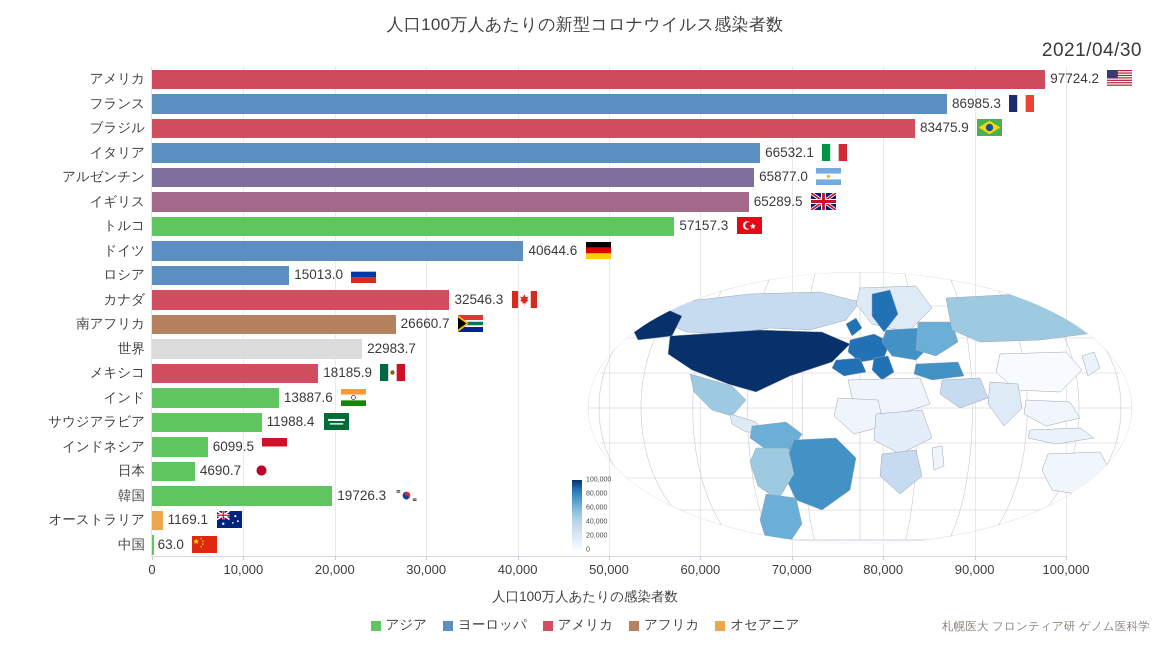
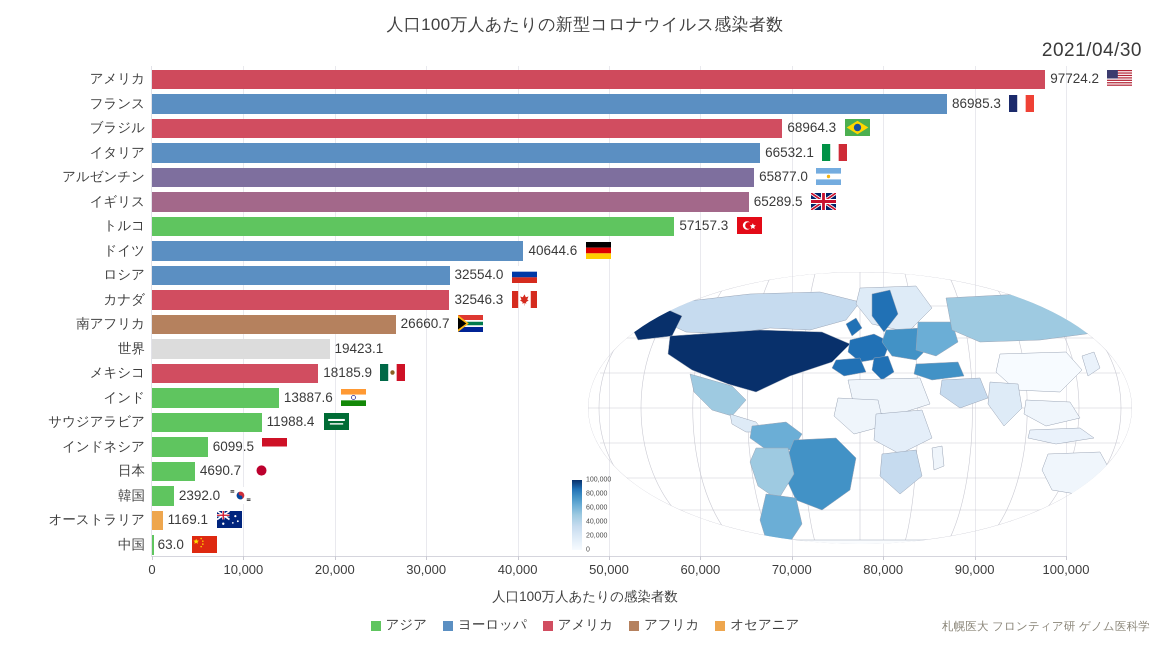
ブラジル: 83475.9 -> 68964.3
ロシア: 15013.0 -> 32554.0
世界: 22983.7 -> 19423.1
韓国: 19726.3 -> 2392.0
